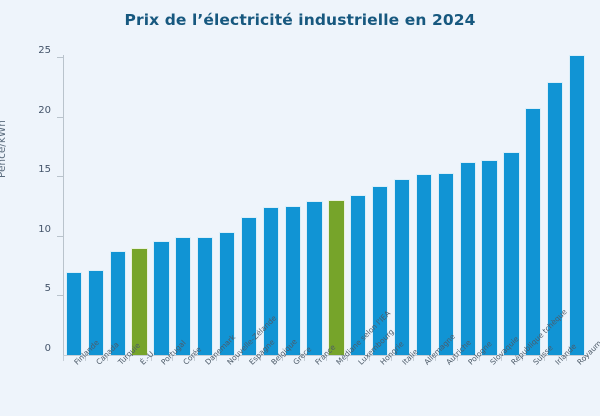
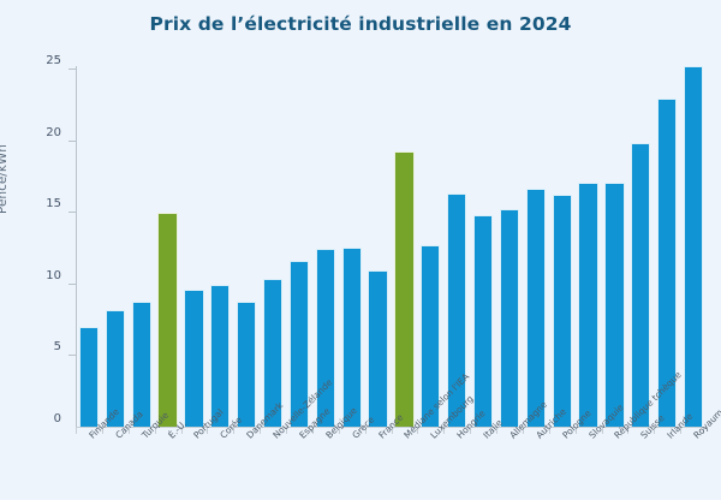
Canada: 7.1 -> 8.1
É.-U.: 9.0 -> 14.9
Danemark: 9.9 -> 8.7
France: 12.9 -> 10.9
Médiane selon l'IEA: 13.0 -> 19.2
Luxembourg: 13.4 -> 12.7
Hongrie: 14.2 -> 16.3
Autriche: 15.3 -> 16.6
Slovaquie: 16.4 -> 17.0
Suisse: 20.7 -> 19.8
